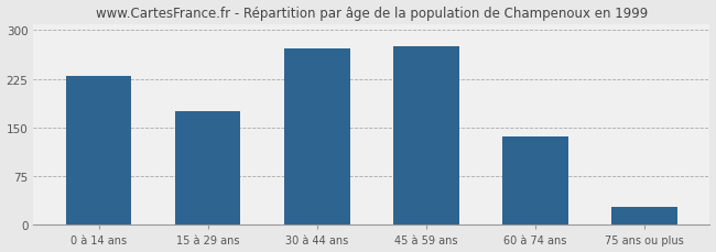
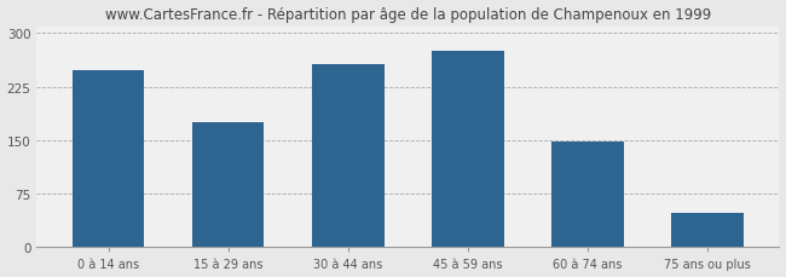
0 à 14 ans: 230 -> 248
30 à 44 ans: 272 -> 256
60 à 74 ans: 137 -> 148
75 ans ou plus: 28 -> 48
